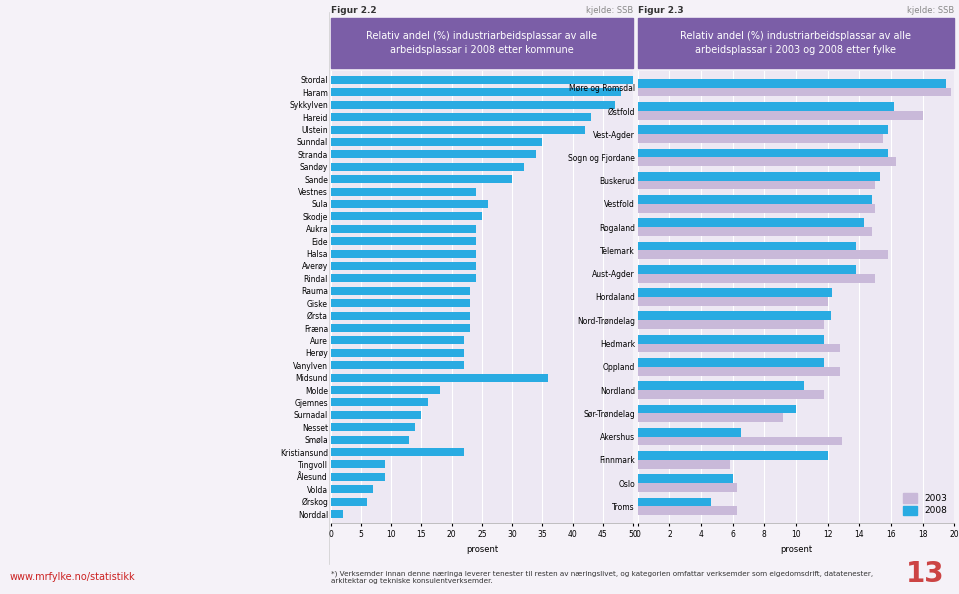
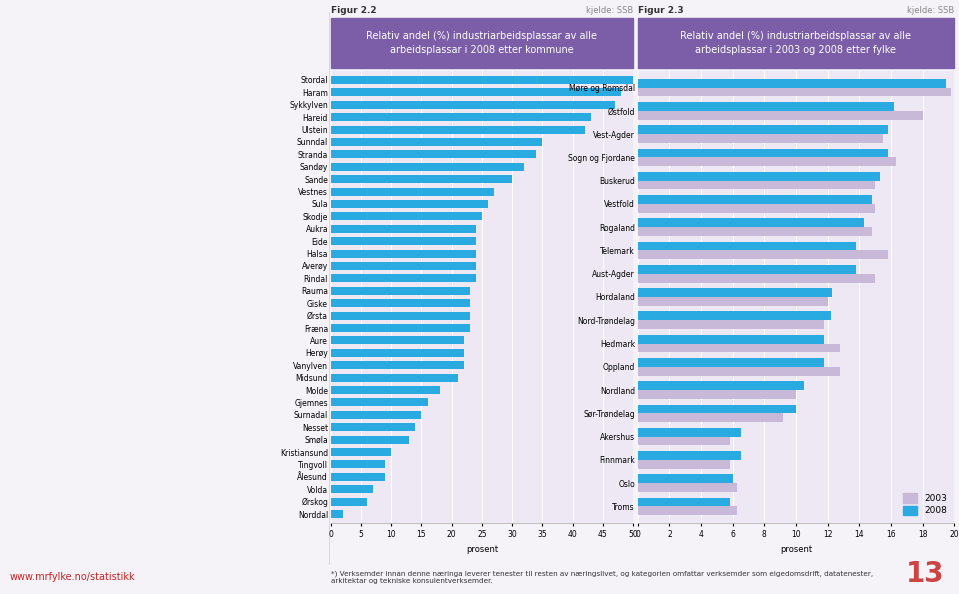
Vestnes: 24 -> 27
Midsund: 36 -> 21
Kristiansund: 22 -> 10
2003/Nordland: 11.8 -> 10.0
2003/Akershus: 12.9 -> 5.8
2008/Finnmark: 12.0 -> 6.5
2008/Troms: 4.6 -> 5.8
